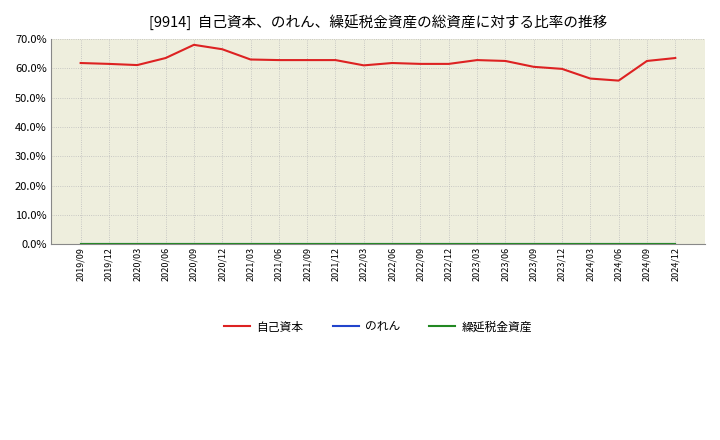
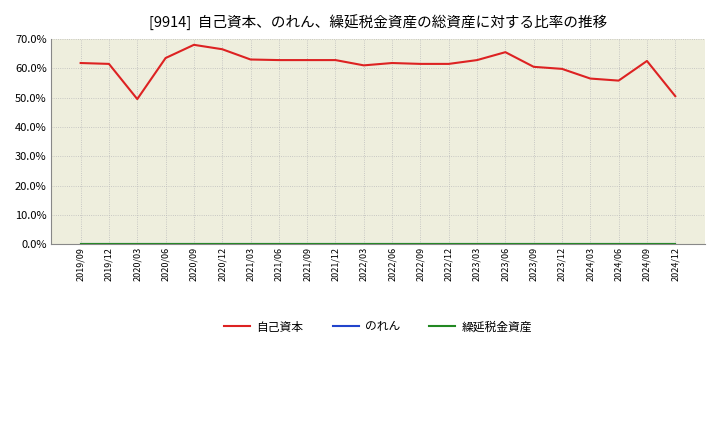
自己資本/2020/03: 61.1% -> 49.5%
自己資本/2023/06: 62.5% -> 65.5%
自己資本/2024/12: 63.5% -> 50.5%
